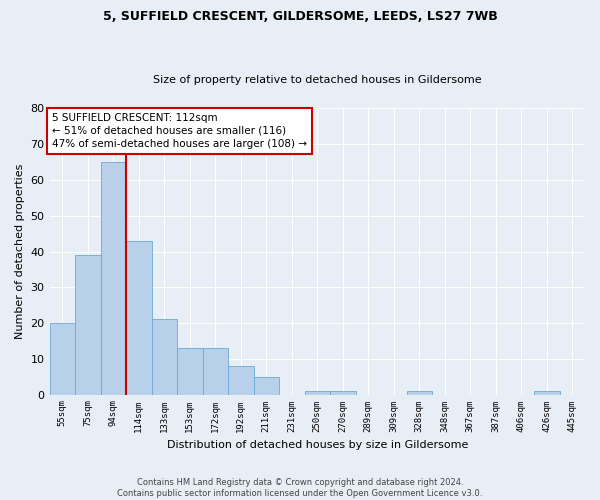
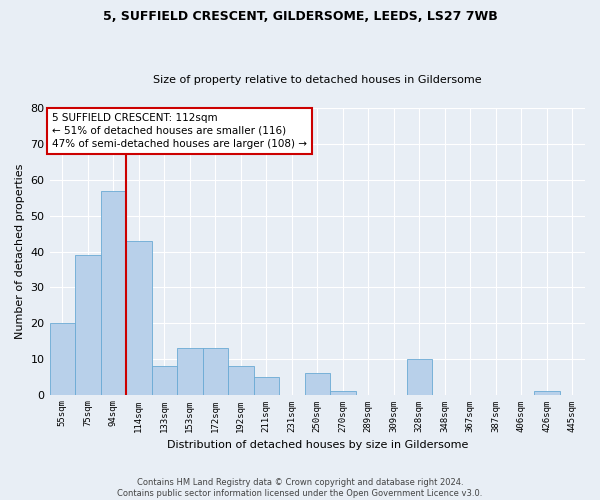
94sqm: 65 -> 57
133sqm: 21 -> 8
250sqm: 1 -> 6
328sqm: 1 -> 10
